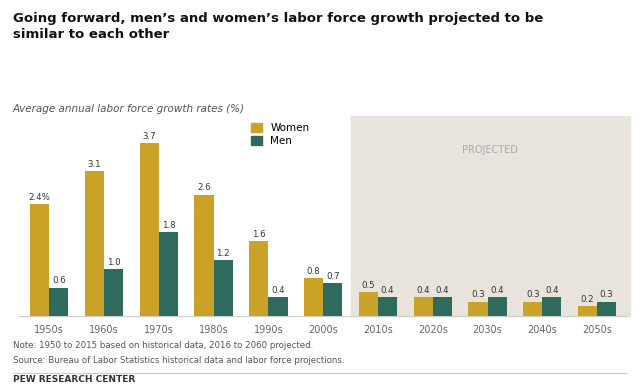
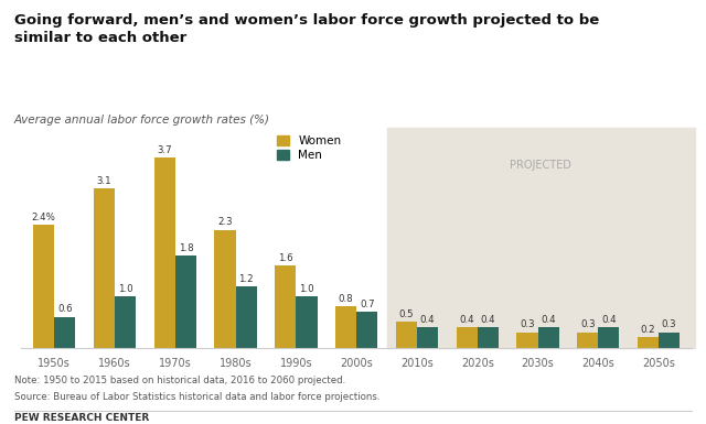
Women/1980s: 2.6 -> 2.3
Men/1990s: 0.4 -> 1.0
